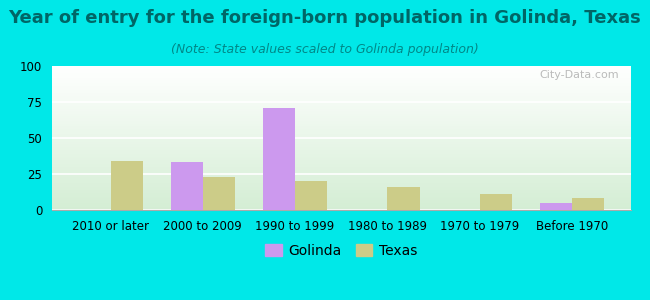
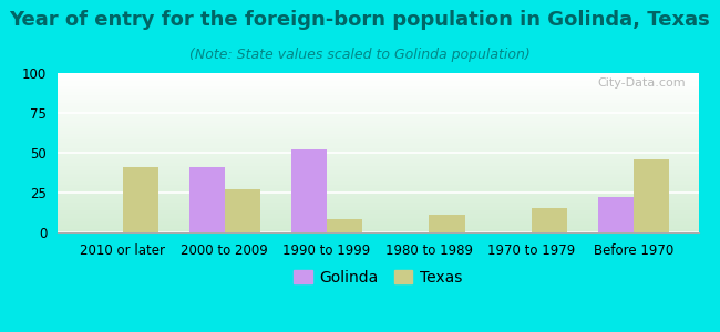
Texas/2010 or later: 34 -> 41
Golinda/2000 to 2009: 33 -> 41
Texas/2000 to 2009: 23 -> 27
Golinda/1990 to 1999: 71 -> 52
Texas/1990 to 1999: 20 -> 8
Texas/1980 to 1989: 16 -> 11
Texas/1970 to 1979: 11 -> 15
Golinda/Before 1970: 5 -> 22
Texas/Before 1970: 8 -> 46
